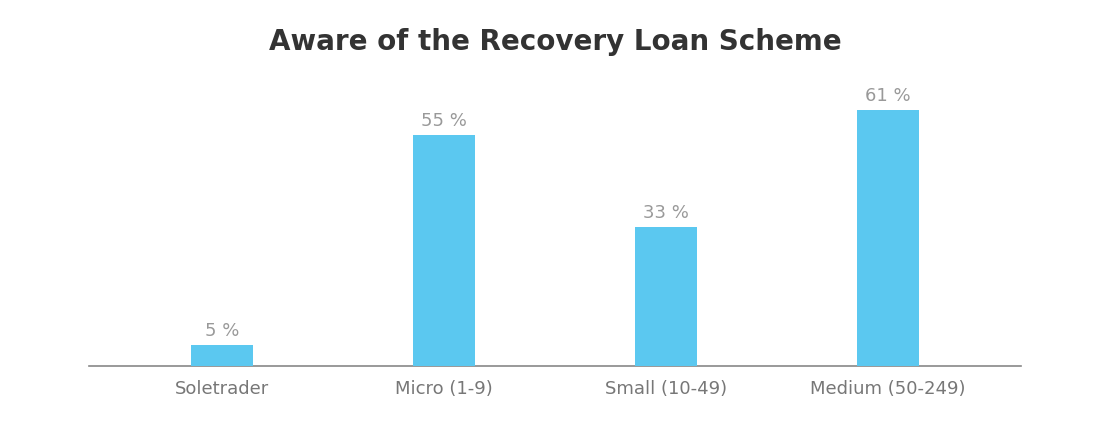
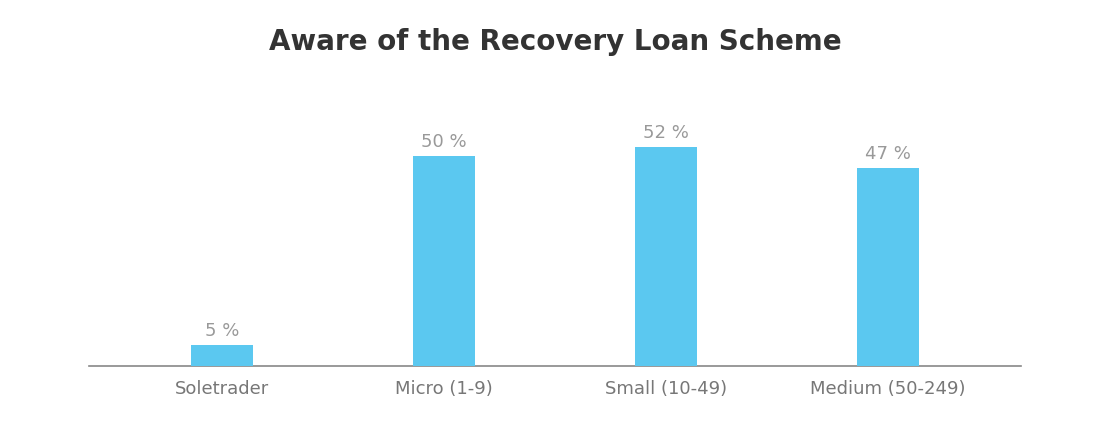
Micro (1-9): 55 -> 50
Small (10-49): 33 -> 52
Medium (50-249): 61 -> 47
